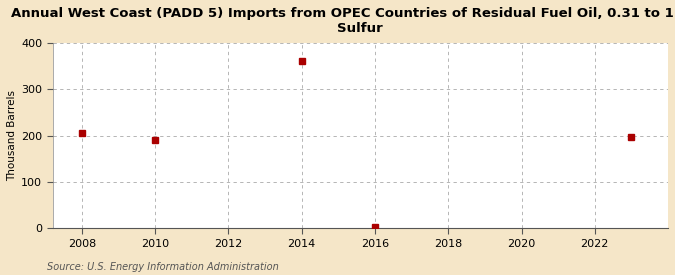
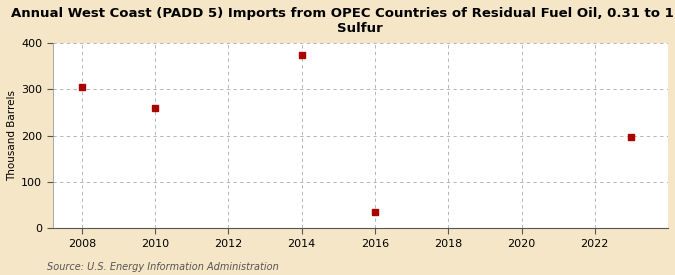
2008: 205 -> 305
2010: 191 -> 260
2014: 362 -> 375
2016: 3 -> 35
